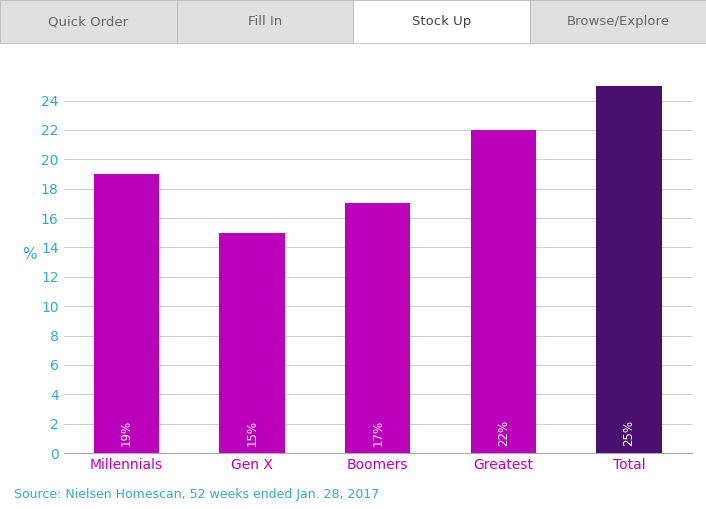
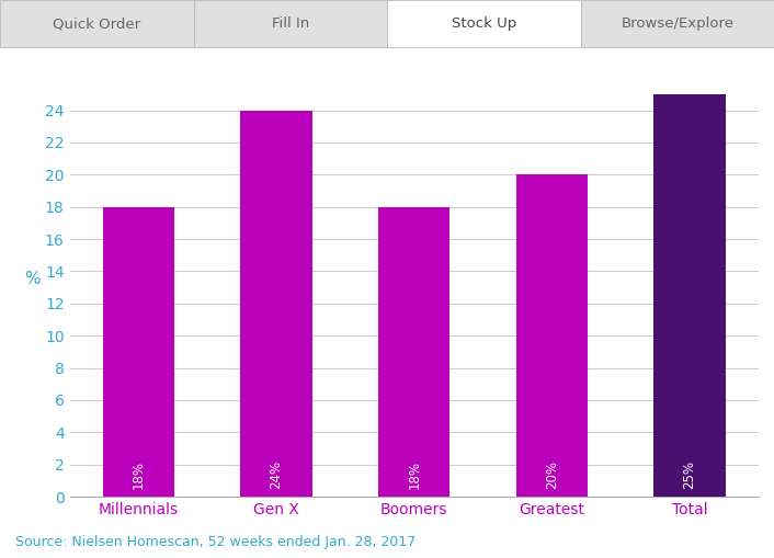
Millennials: 19% -> 18%
Gen X: 15% -> 24%
Boomers: 17% -> 18%
Greatest: 22% -> 20%
